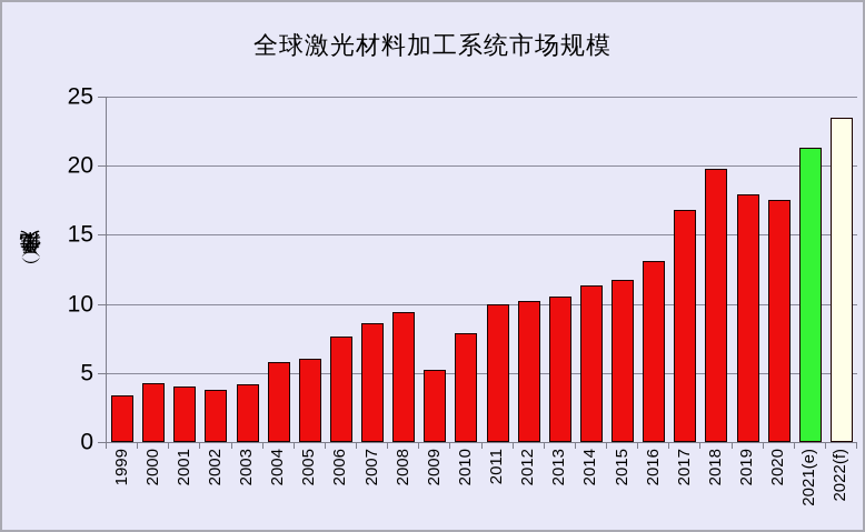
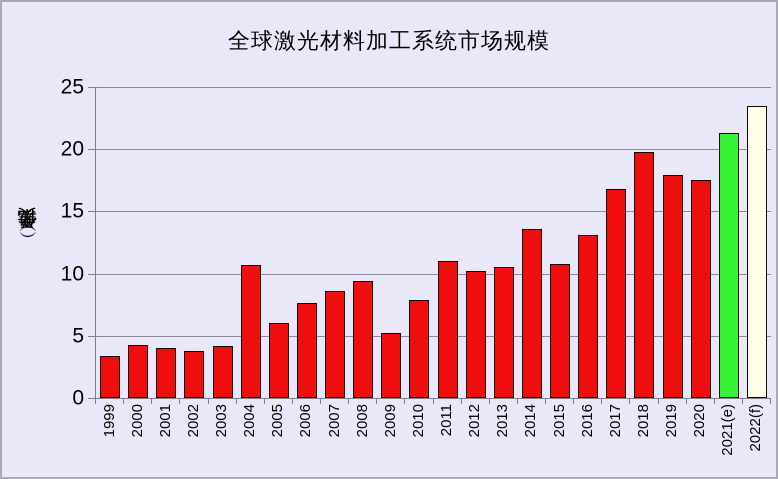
2004: 5.8 -> 10.7
2011: 10.0 -> 11.0
2014: 11.3 -> 13.6
2015: 11.7 -> 10.8
